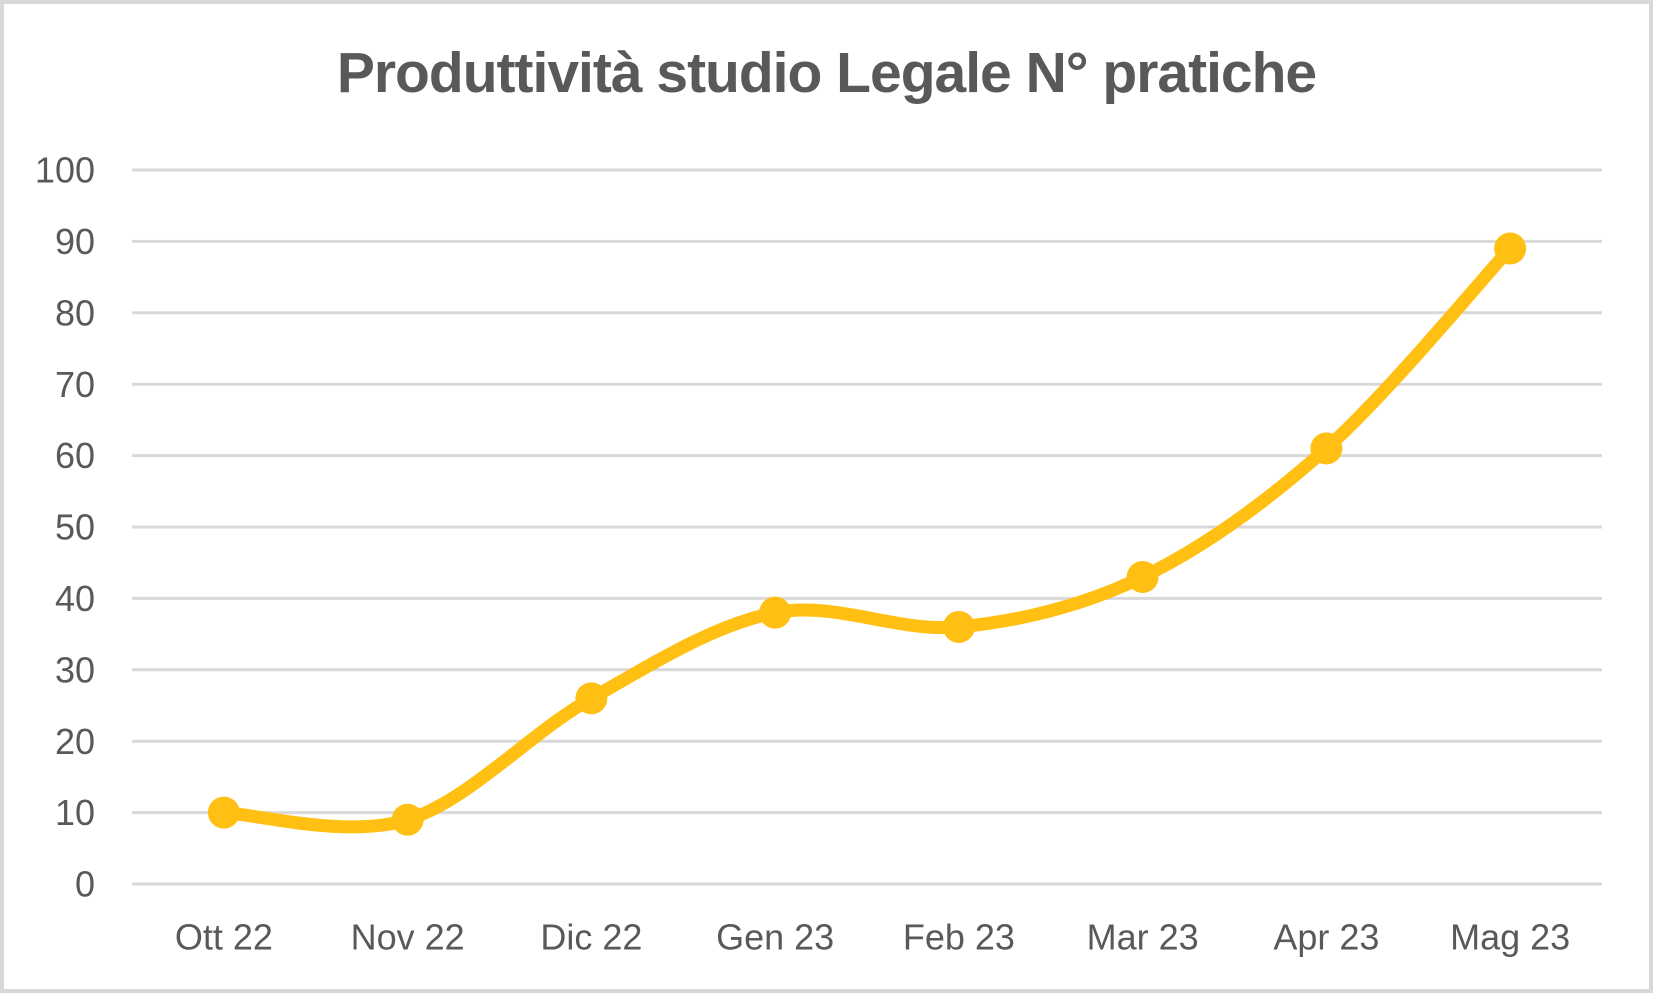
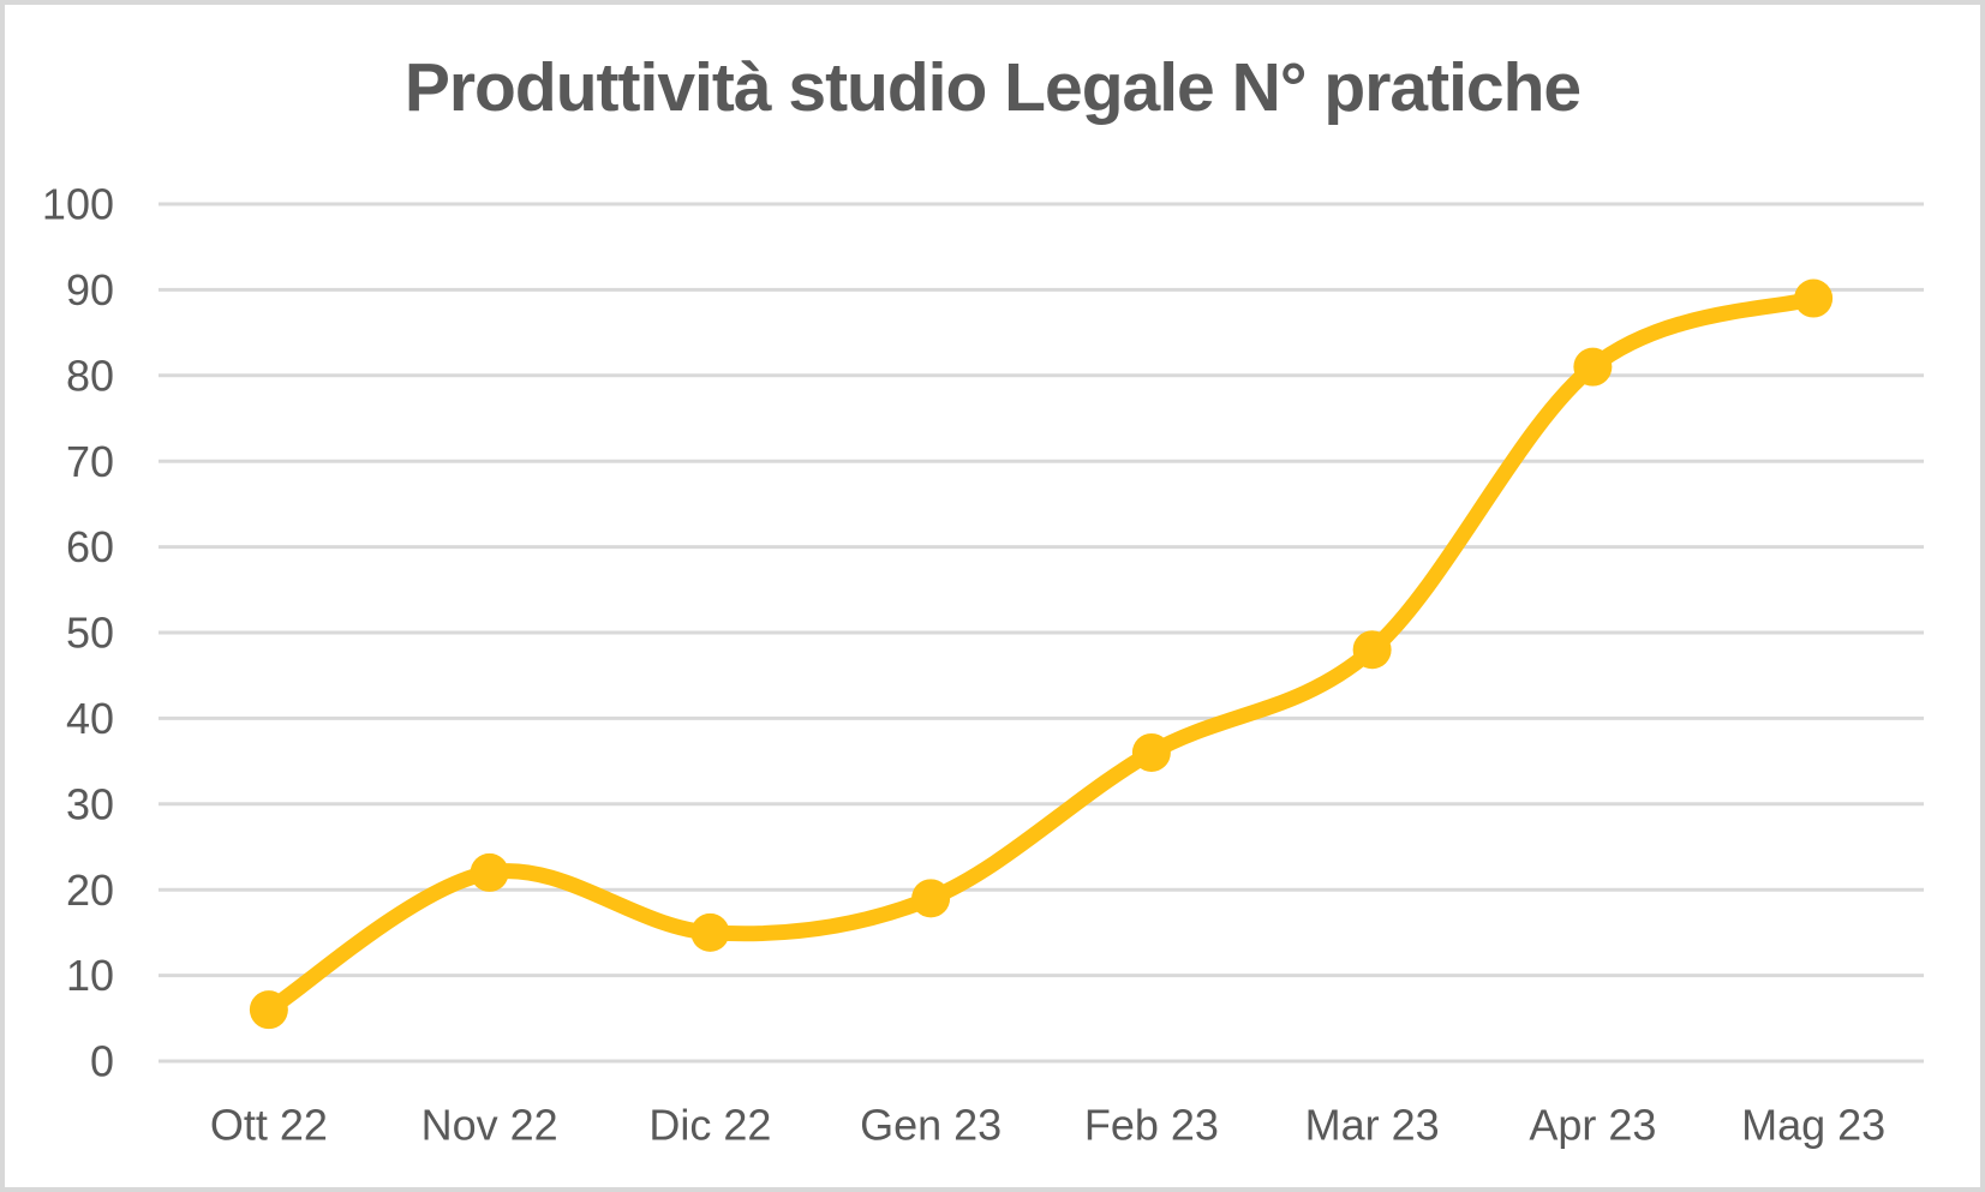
Ott 22: 10 -> 6
Nov 22: 9 -> 22
Dic 22: 26 -> 15
Gen 23: 38 -> 19
Mar 23: 43 -> 48
Apr 23: 61 -> 81
